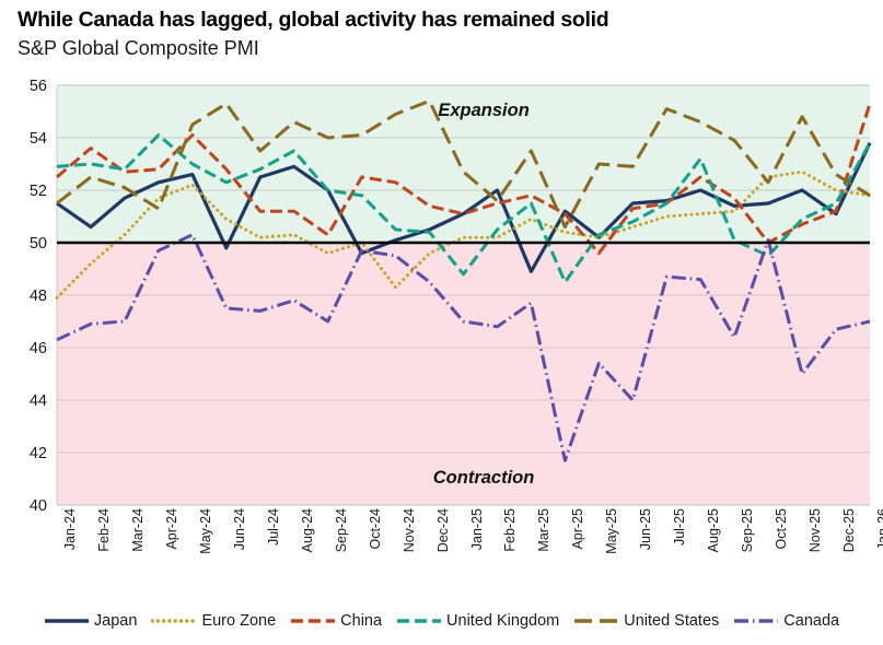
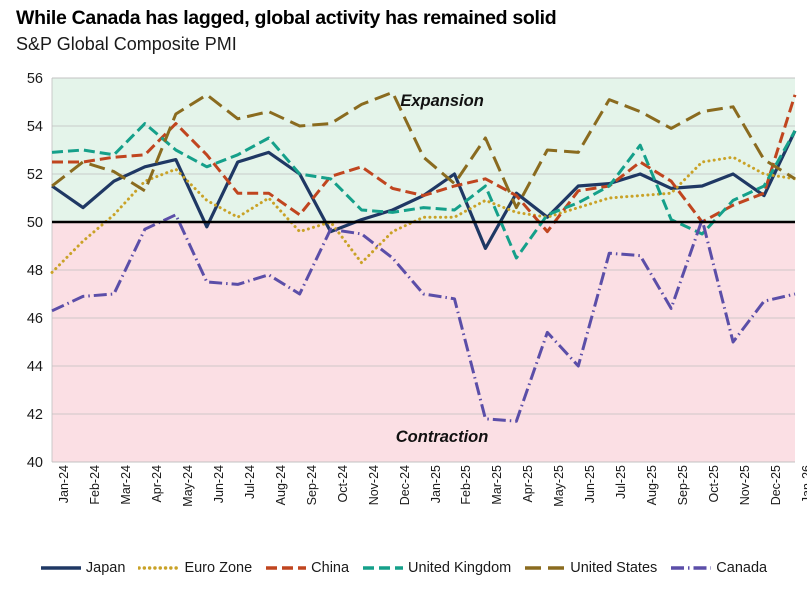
China/Feb-24: 53.6 -> 52.5
United States/Jul-24: 53.5 -> 54.3
Euro Zone/Aug-24: 50.3 -> 51.0
China/Oct-24: 52.5 -> 51.9
United Kingdom/Jan-25: 48.8 -> 50.6
Canada/Mar-25: 47.7 -> 41.8
United States/Oct-25: 52.3 -> 54.6
